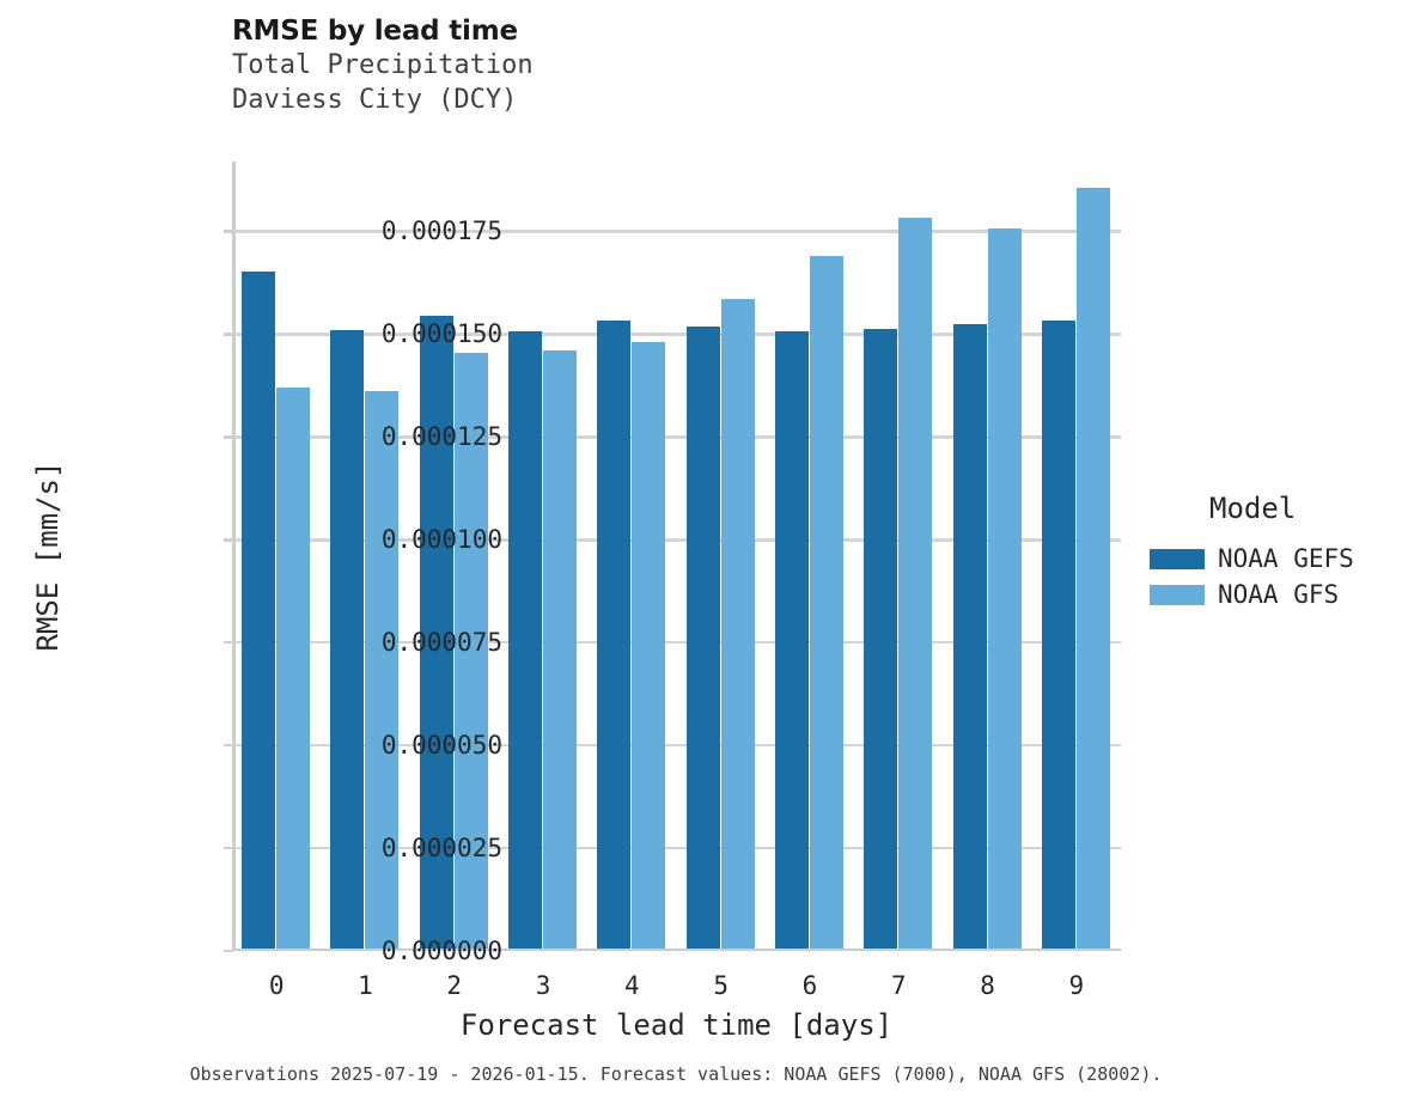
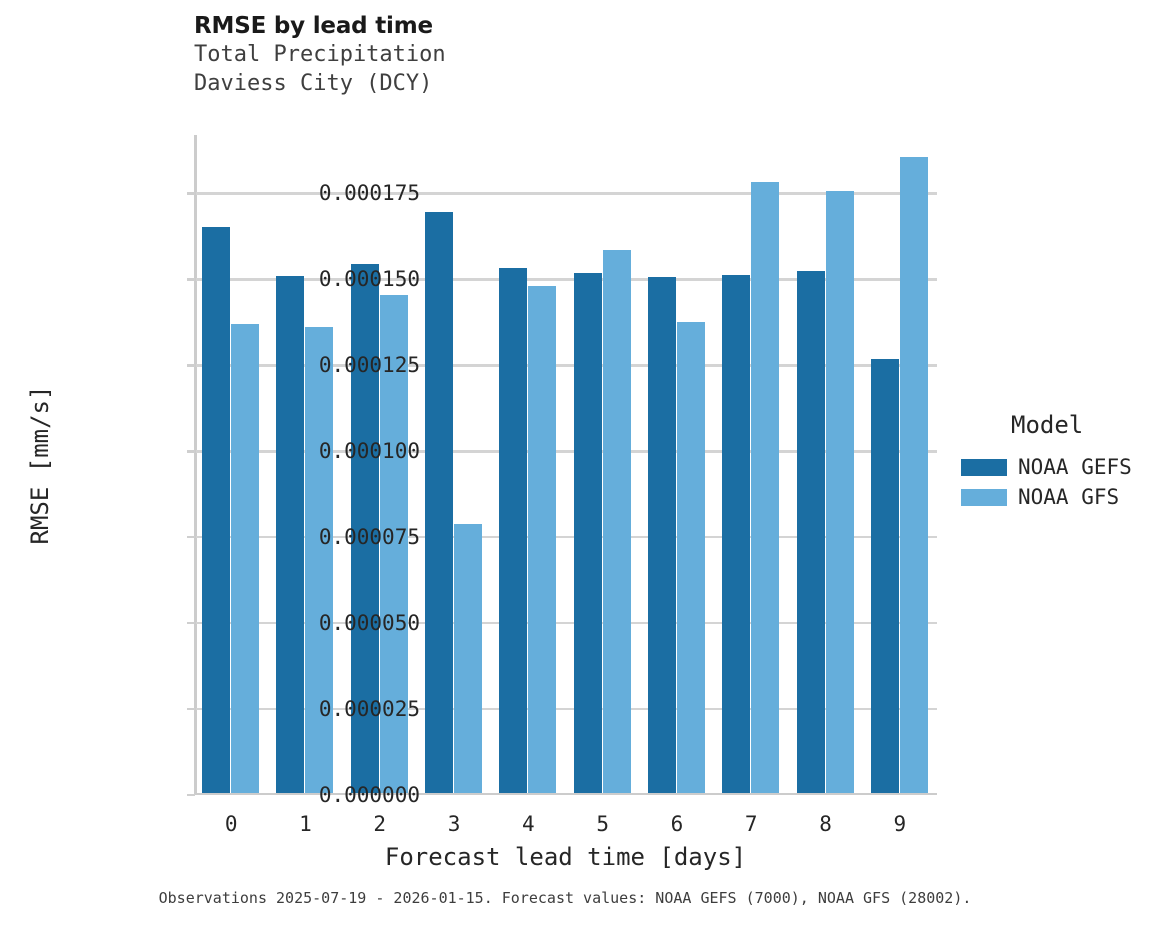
NOAA GEFS/3: 0.000150 -> 0.000169
NOAA GFS/3: 0.000145 -> 0.000078
NOAA GFS/6: 0.000168 -> 0.000137
NOAA GEFS/9: 0.000153 -> 0.000126
